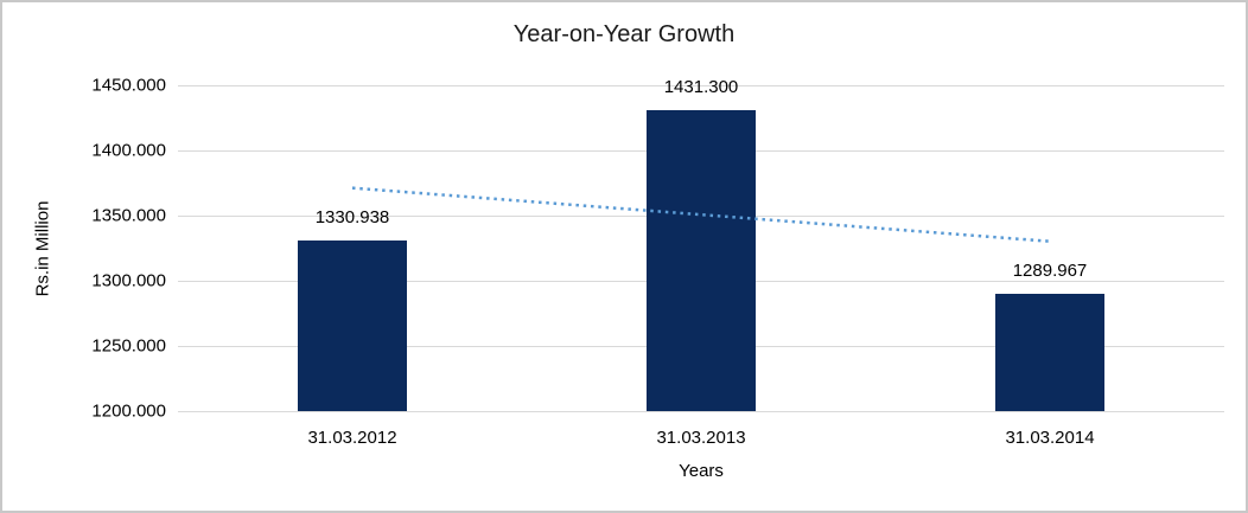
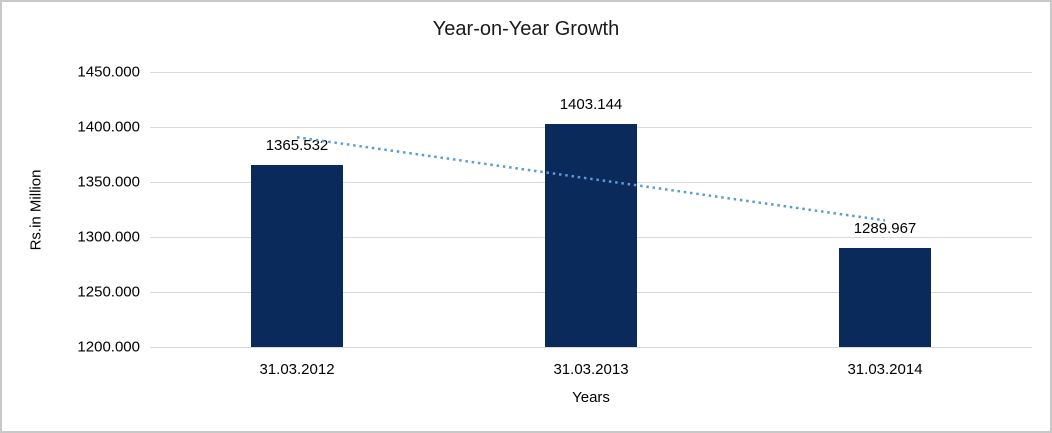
31.03.2012: 1330.938 -> 1365.532
31.03.2013: 1431.300 -> 1403.144
